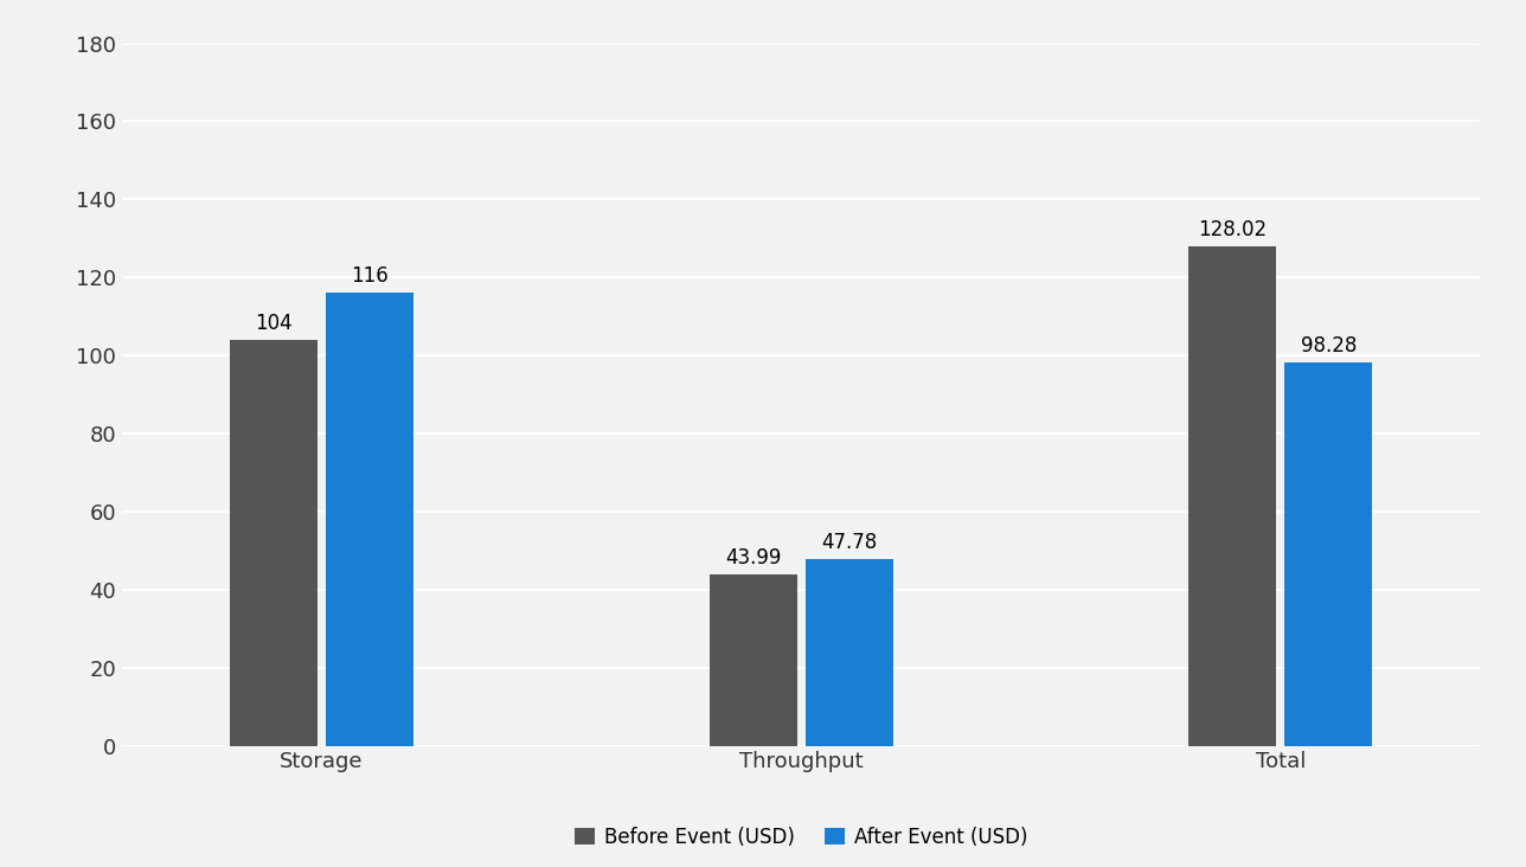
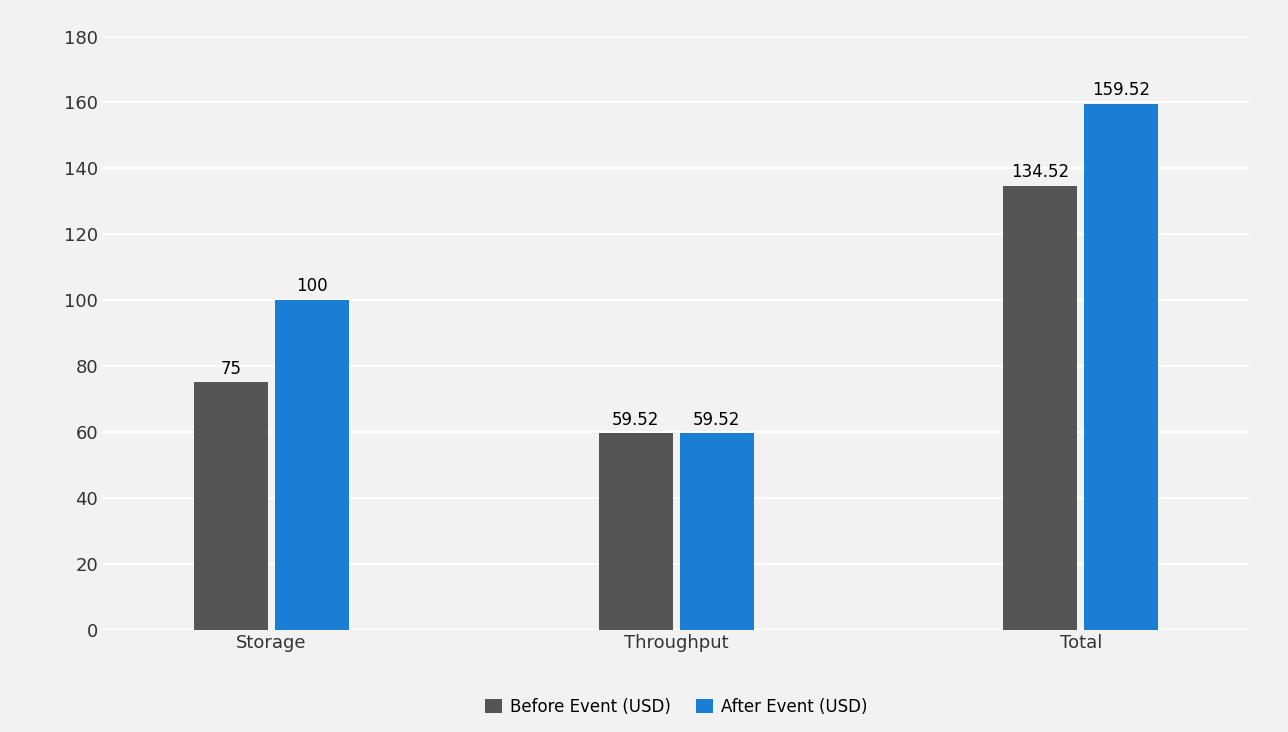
Before Event (USD)/Storage: 104 -> 75
After Event (USD)/Storage: 116 -> 100
Before Event (USD)/Throughput: 43.99 -> 59.52
After Event (USD)/Throughput: 47.78 -> 59.52
Before Event (USD)/Total: 128.02 -> 134.52
After Event (USD)/Total: 98.28 -> 159.52
